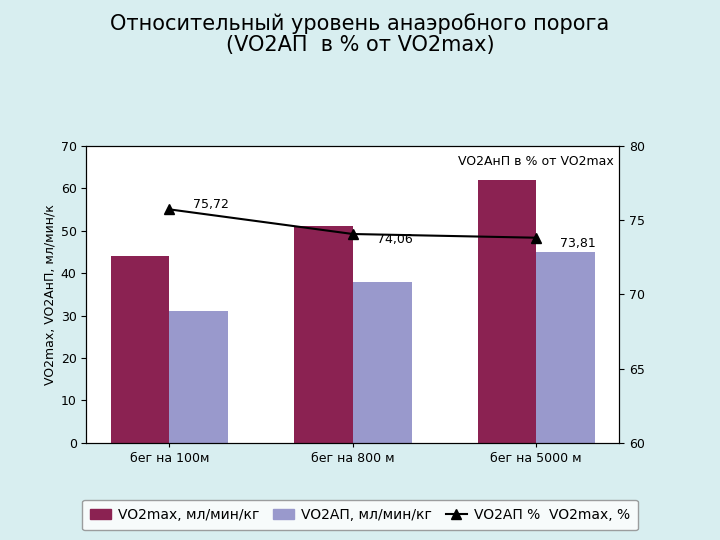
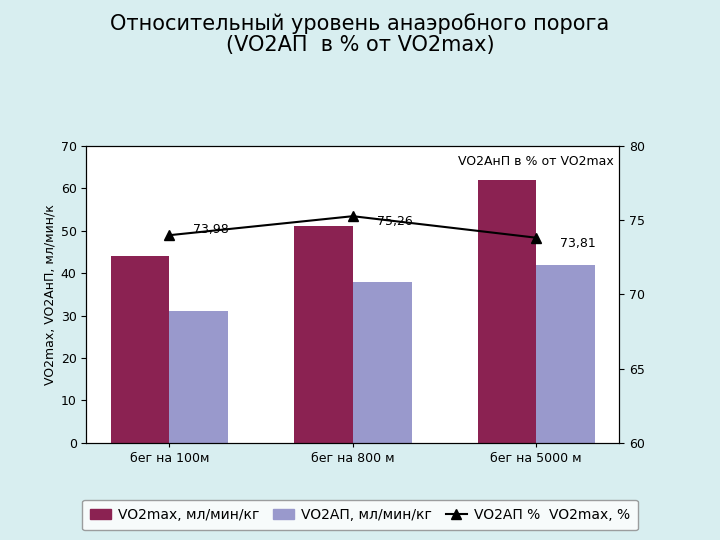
VO2АП % VO2max, %/бег на 100м: 75,72 -> 73,98
VO2АП % VO2max, %/бег на 800 м: 74,06 -> 75,26
VO2АП, мл/мин/кг/бег на 5000 м: 45 -> 42
